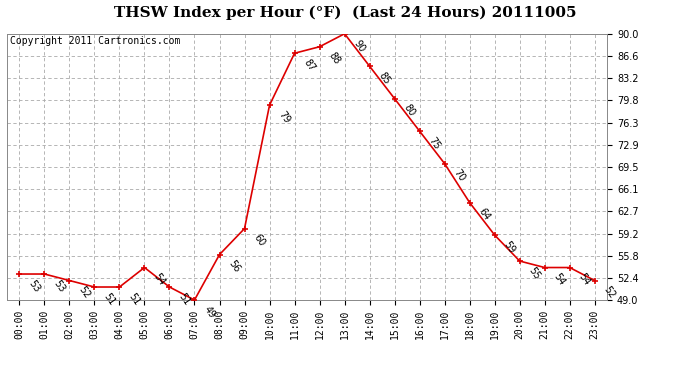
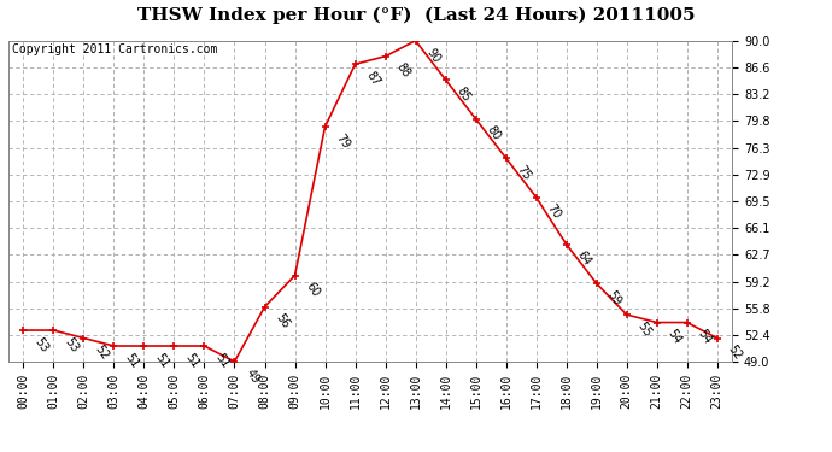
05:00: 54 -> 51
